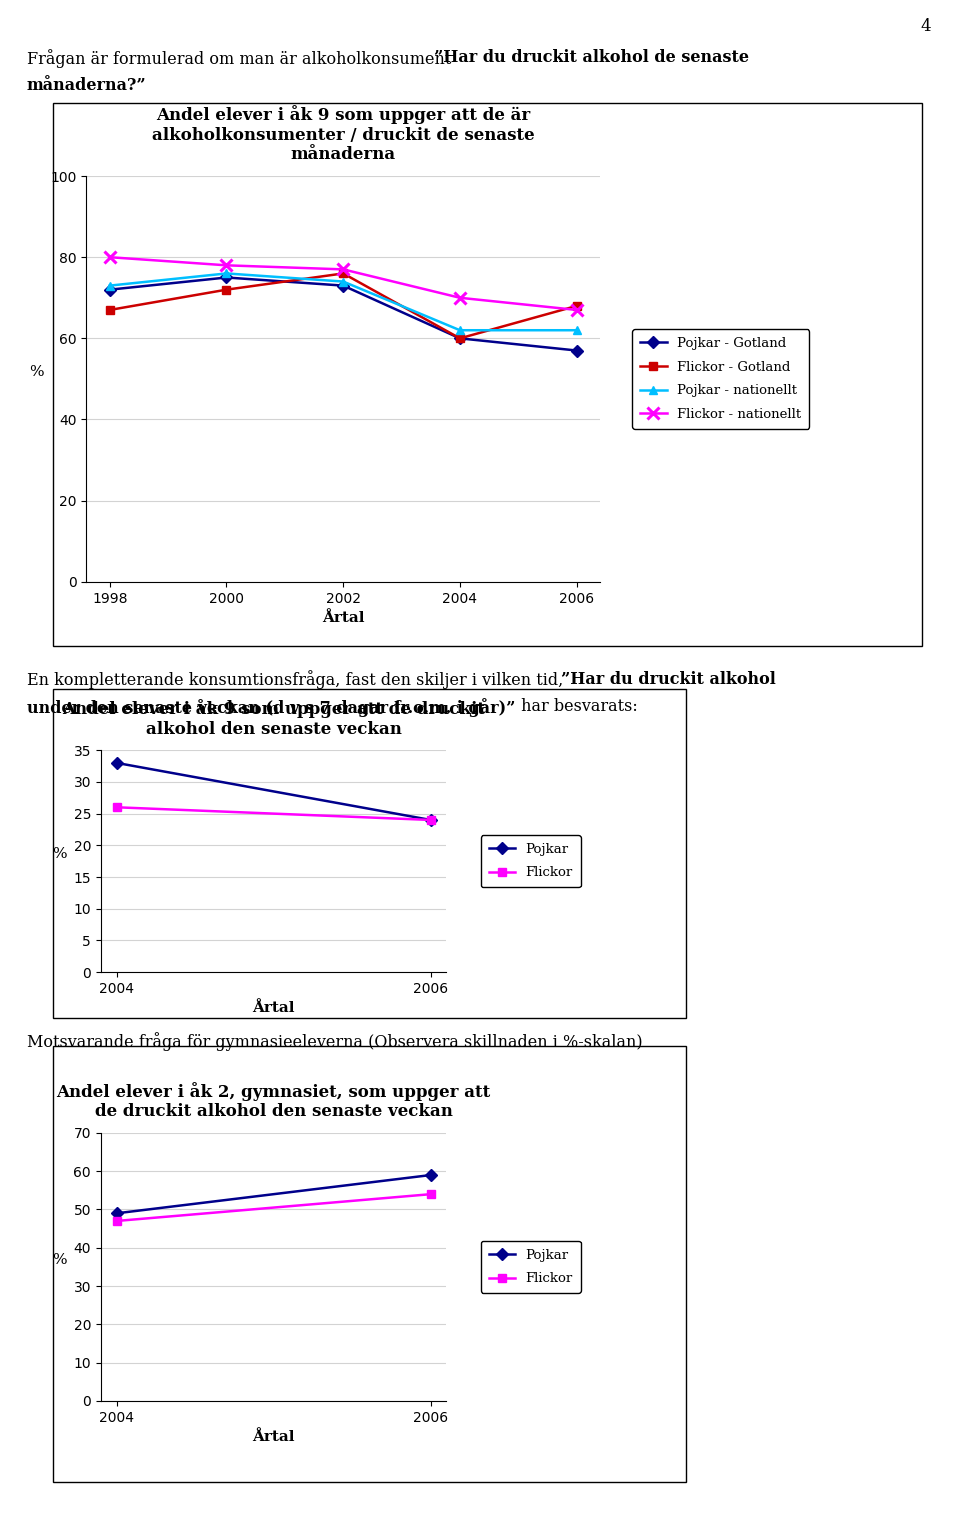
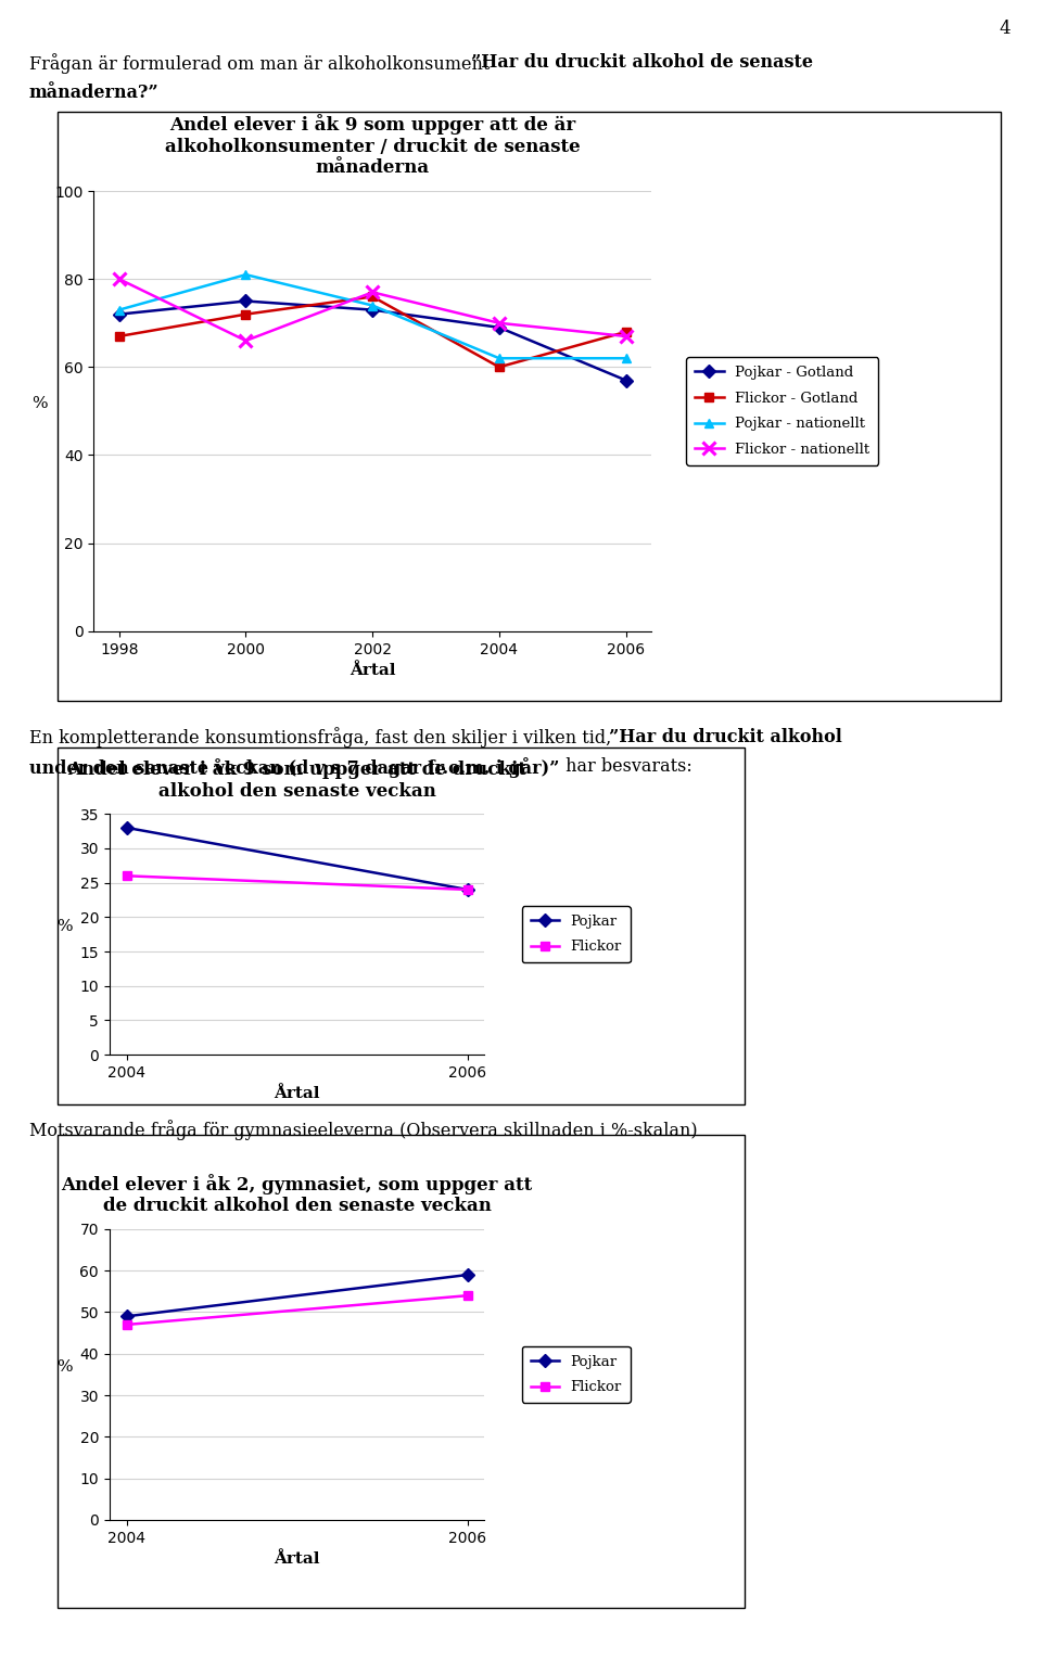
Pojkar - nationellt/2000: 76 -> 81
Flickor - nationellt/2000: 78 -> 66
Pojkar - Gotland/2004: 60 -> 69
